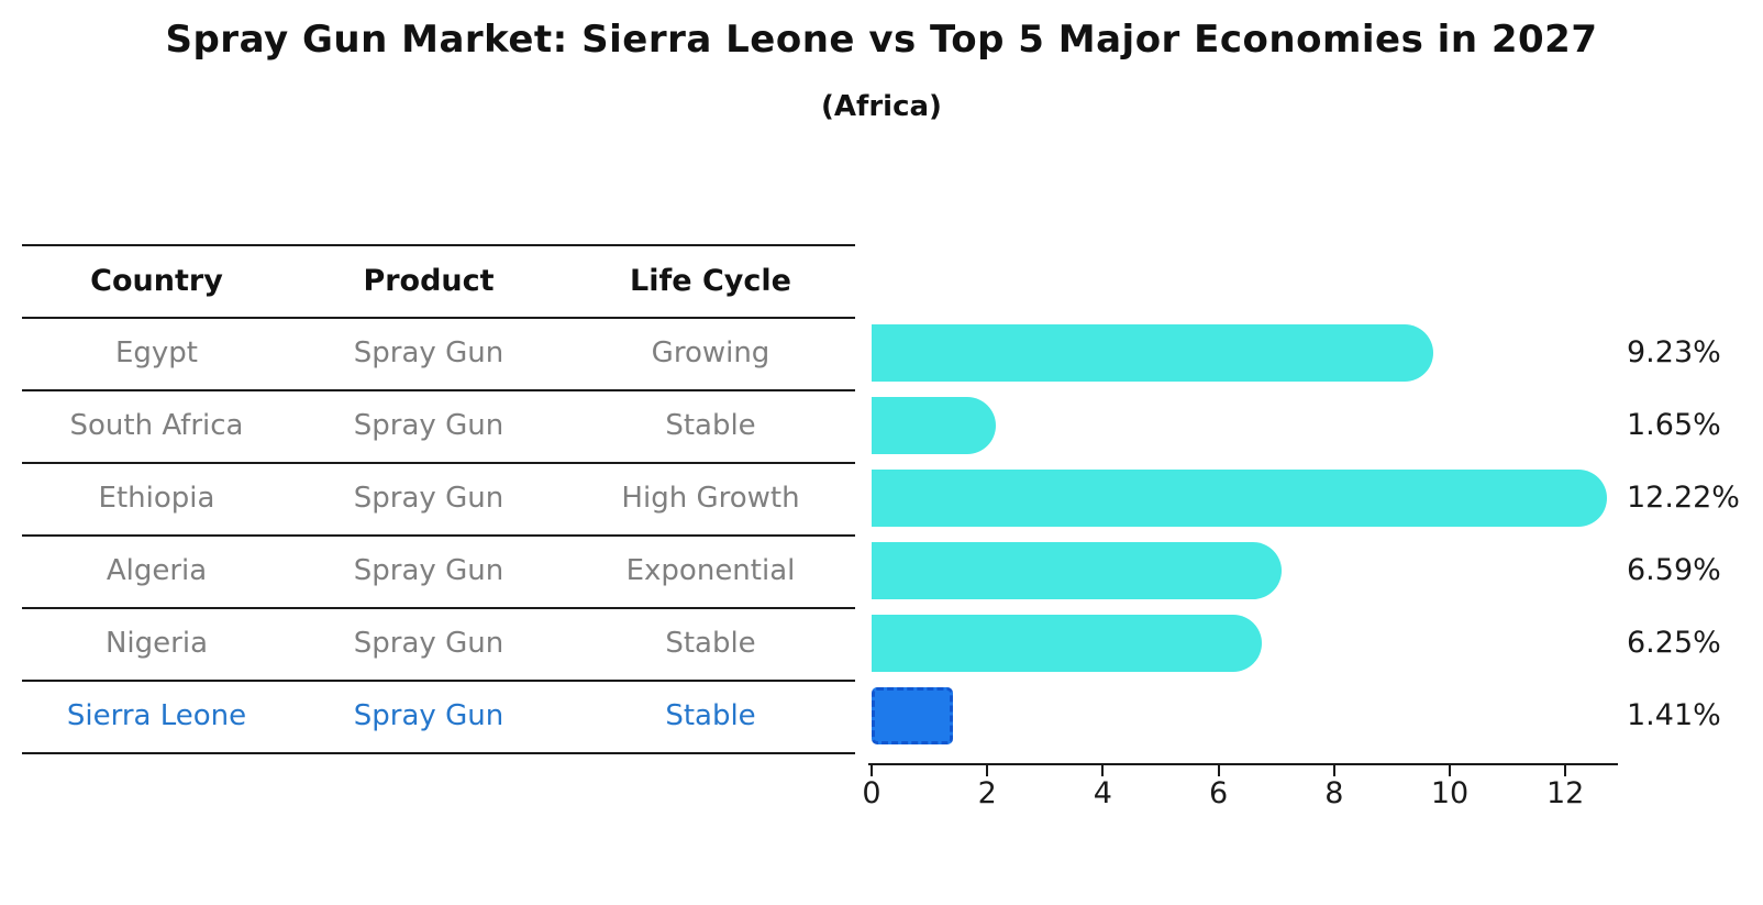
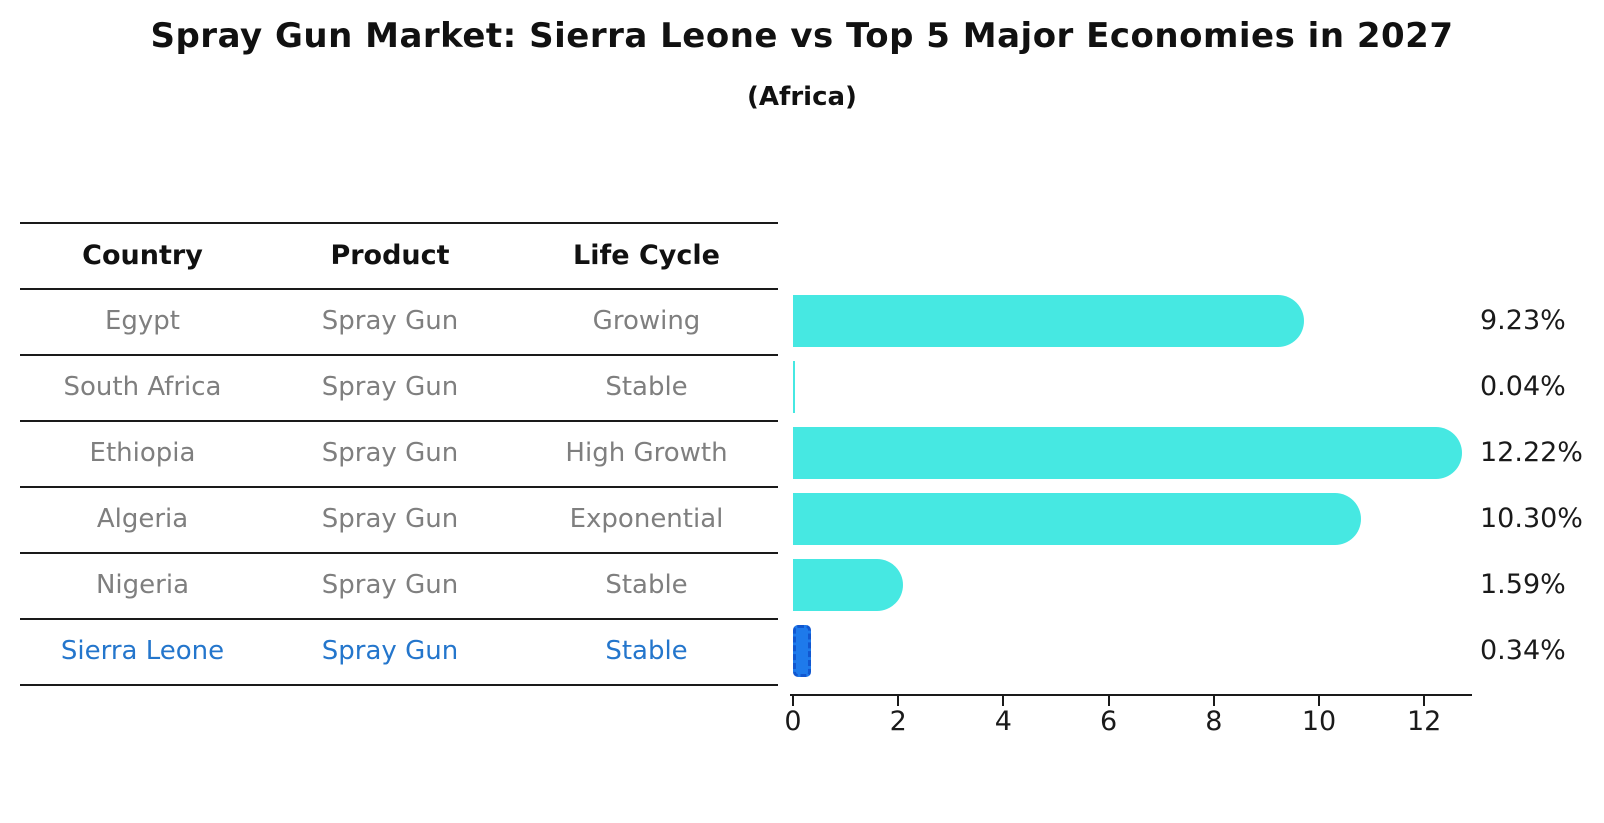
South Africa: 1.65% -> 0.04%
Algeria: 6.59% -> 10.30%
Nigeria: 6.25% -> 1.59%
Sierra Leone: 1.41% -> 0.34%
